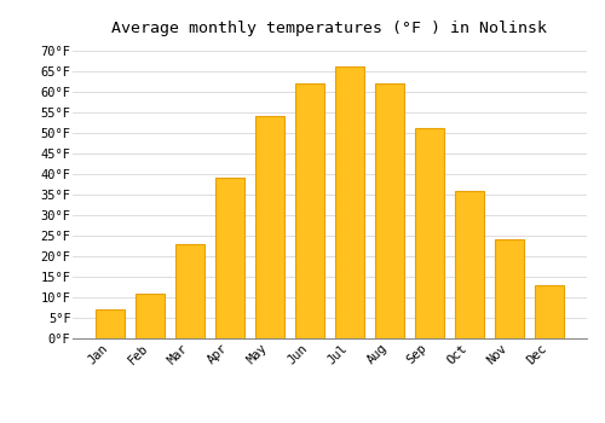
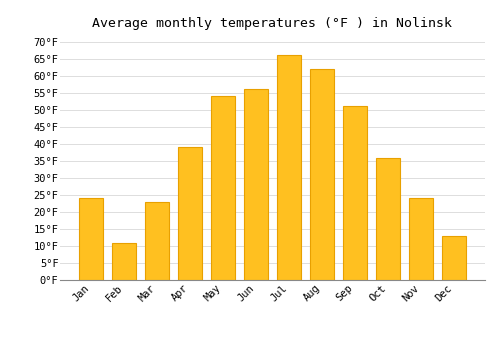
Jan: 7°F -> 24°F
Jun: 62°F -> 56°F
